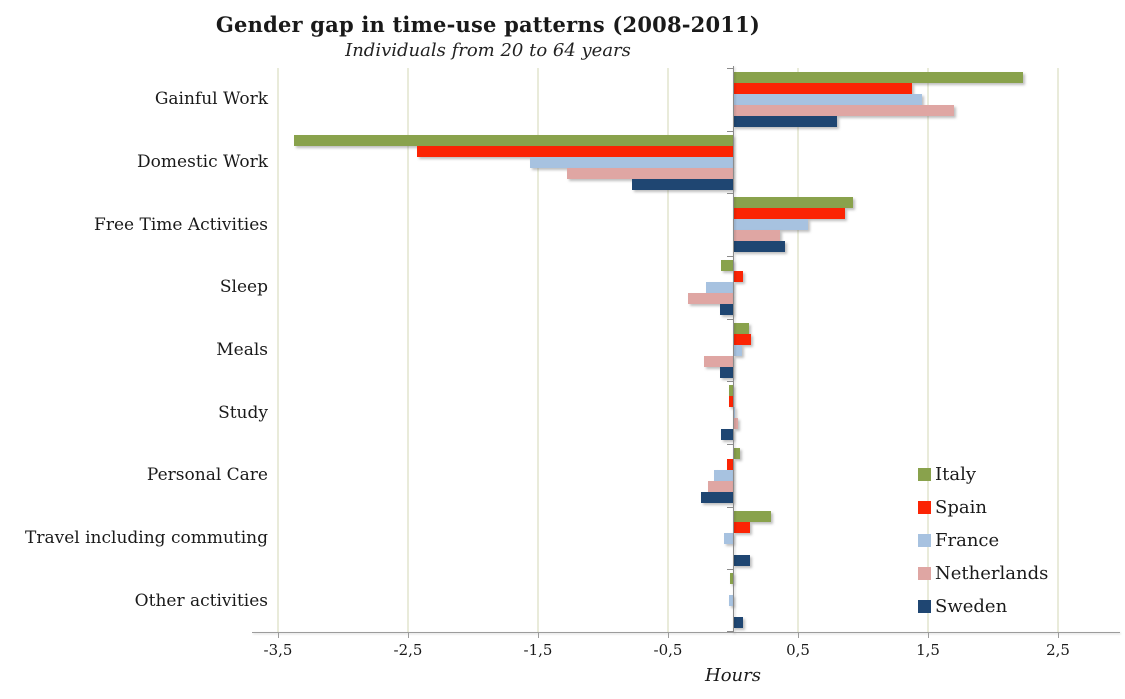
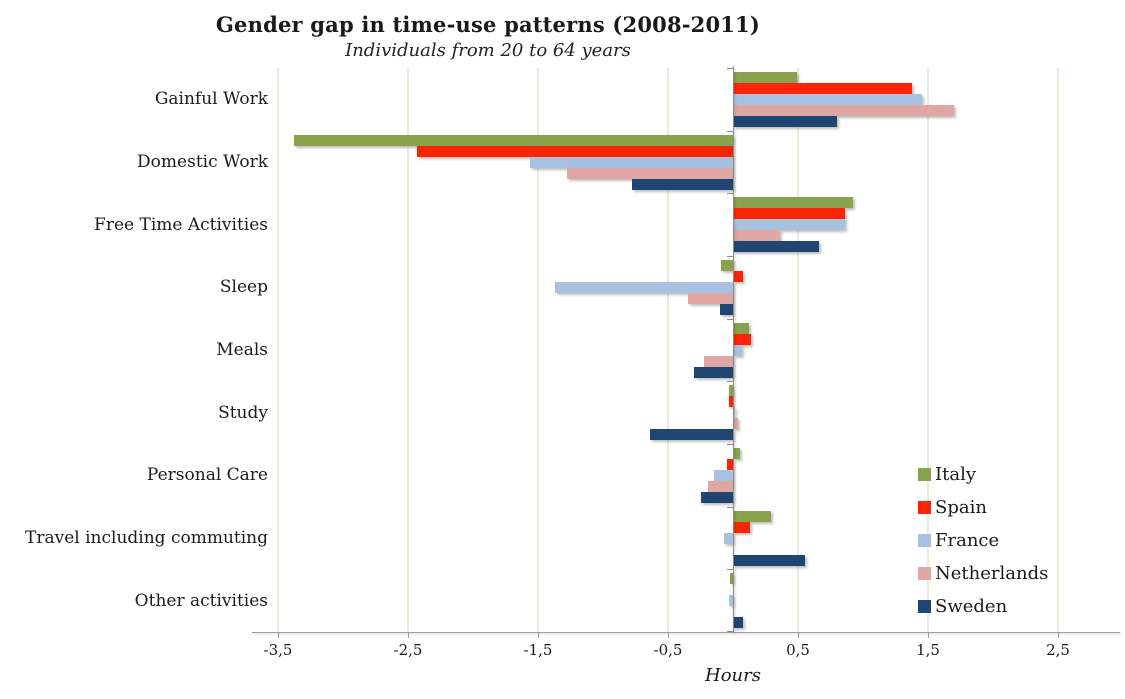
Italy/Gainful Work: 2,23 -> 0,49
France/Free Time Activities: 0,58 -> 0,86
Sweden/Free Time Activities: 0,40 -> 0,66
France/Sleep: -0,21 -> -1,37
Sweden/Meals: -0,10 -> -0,30
Sweden/Study: -0,09 -> -0,64
Sweden/Travel including commuting: 0,13 -> 0,55
